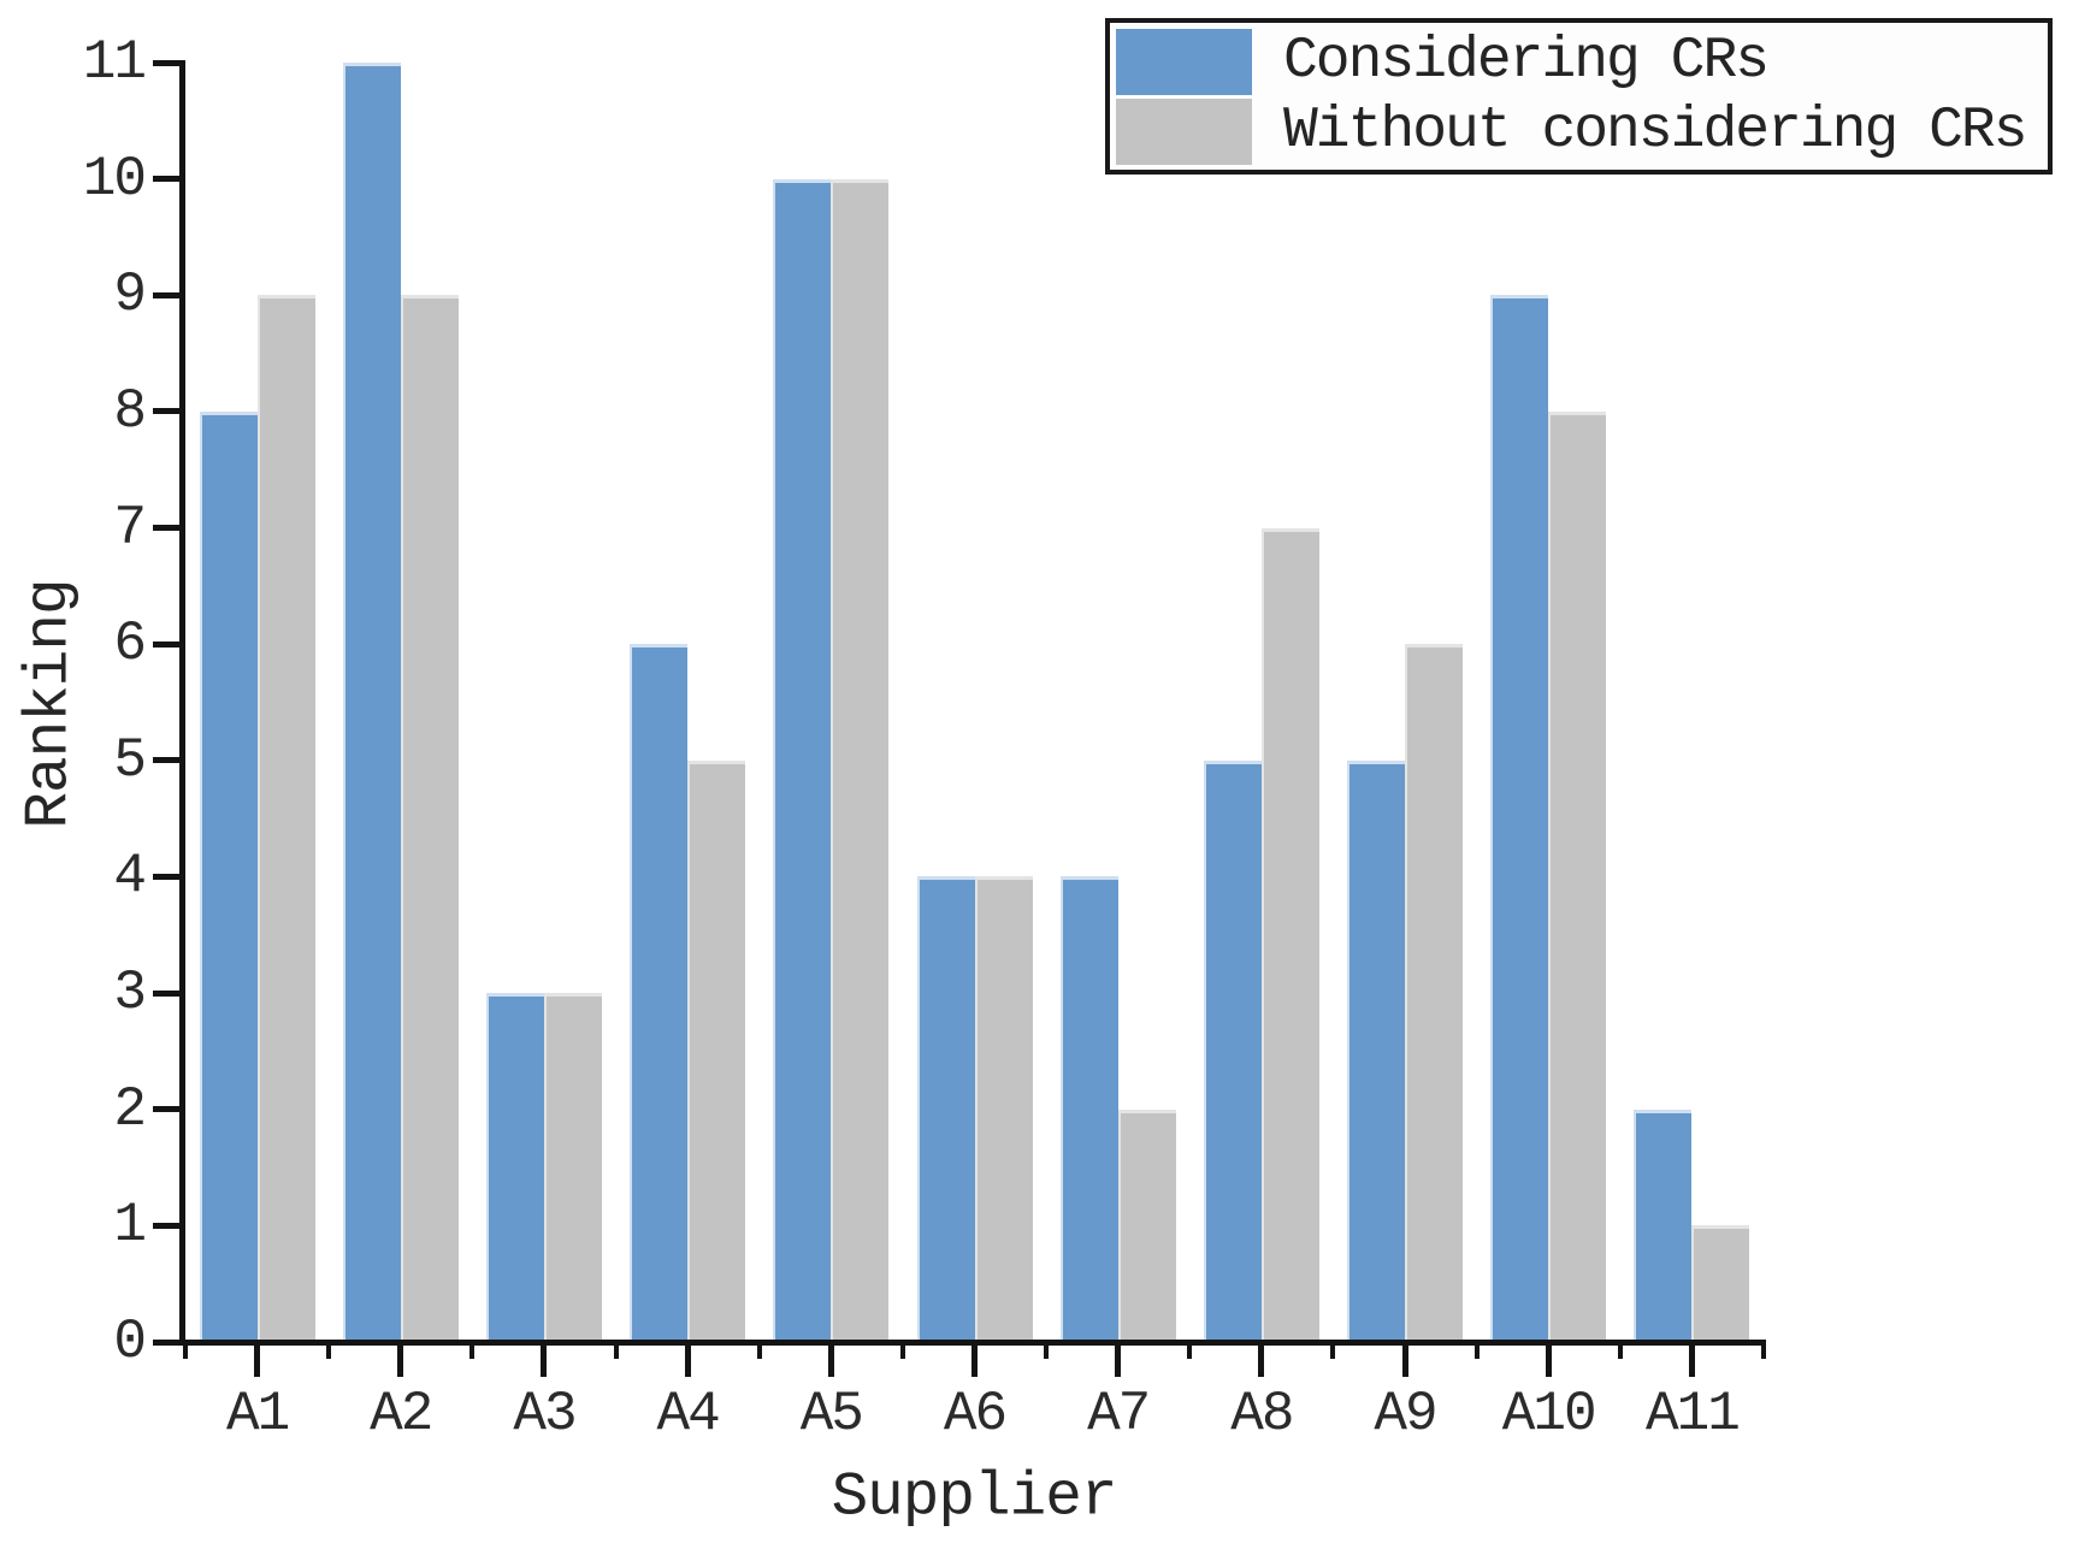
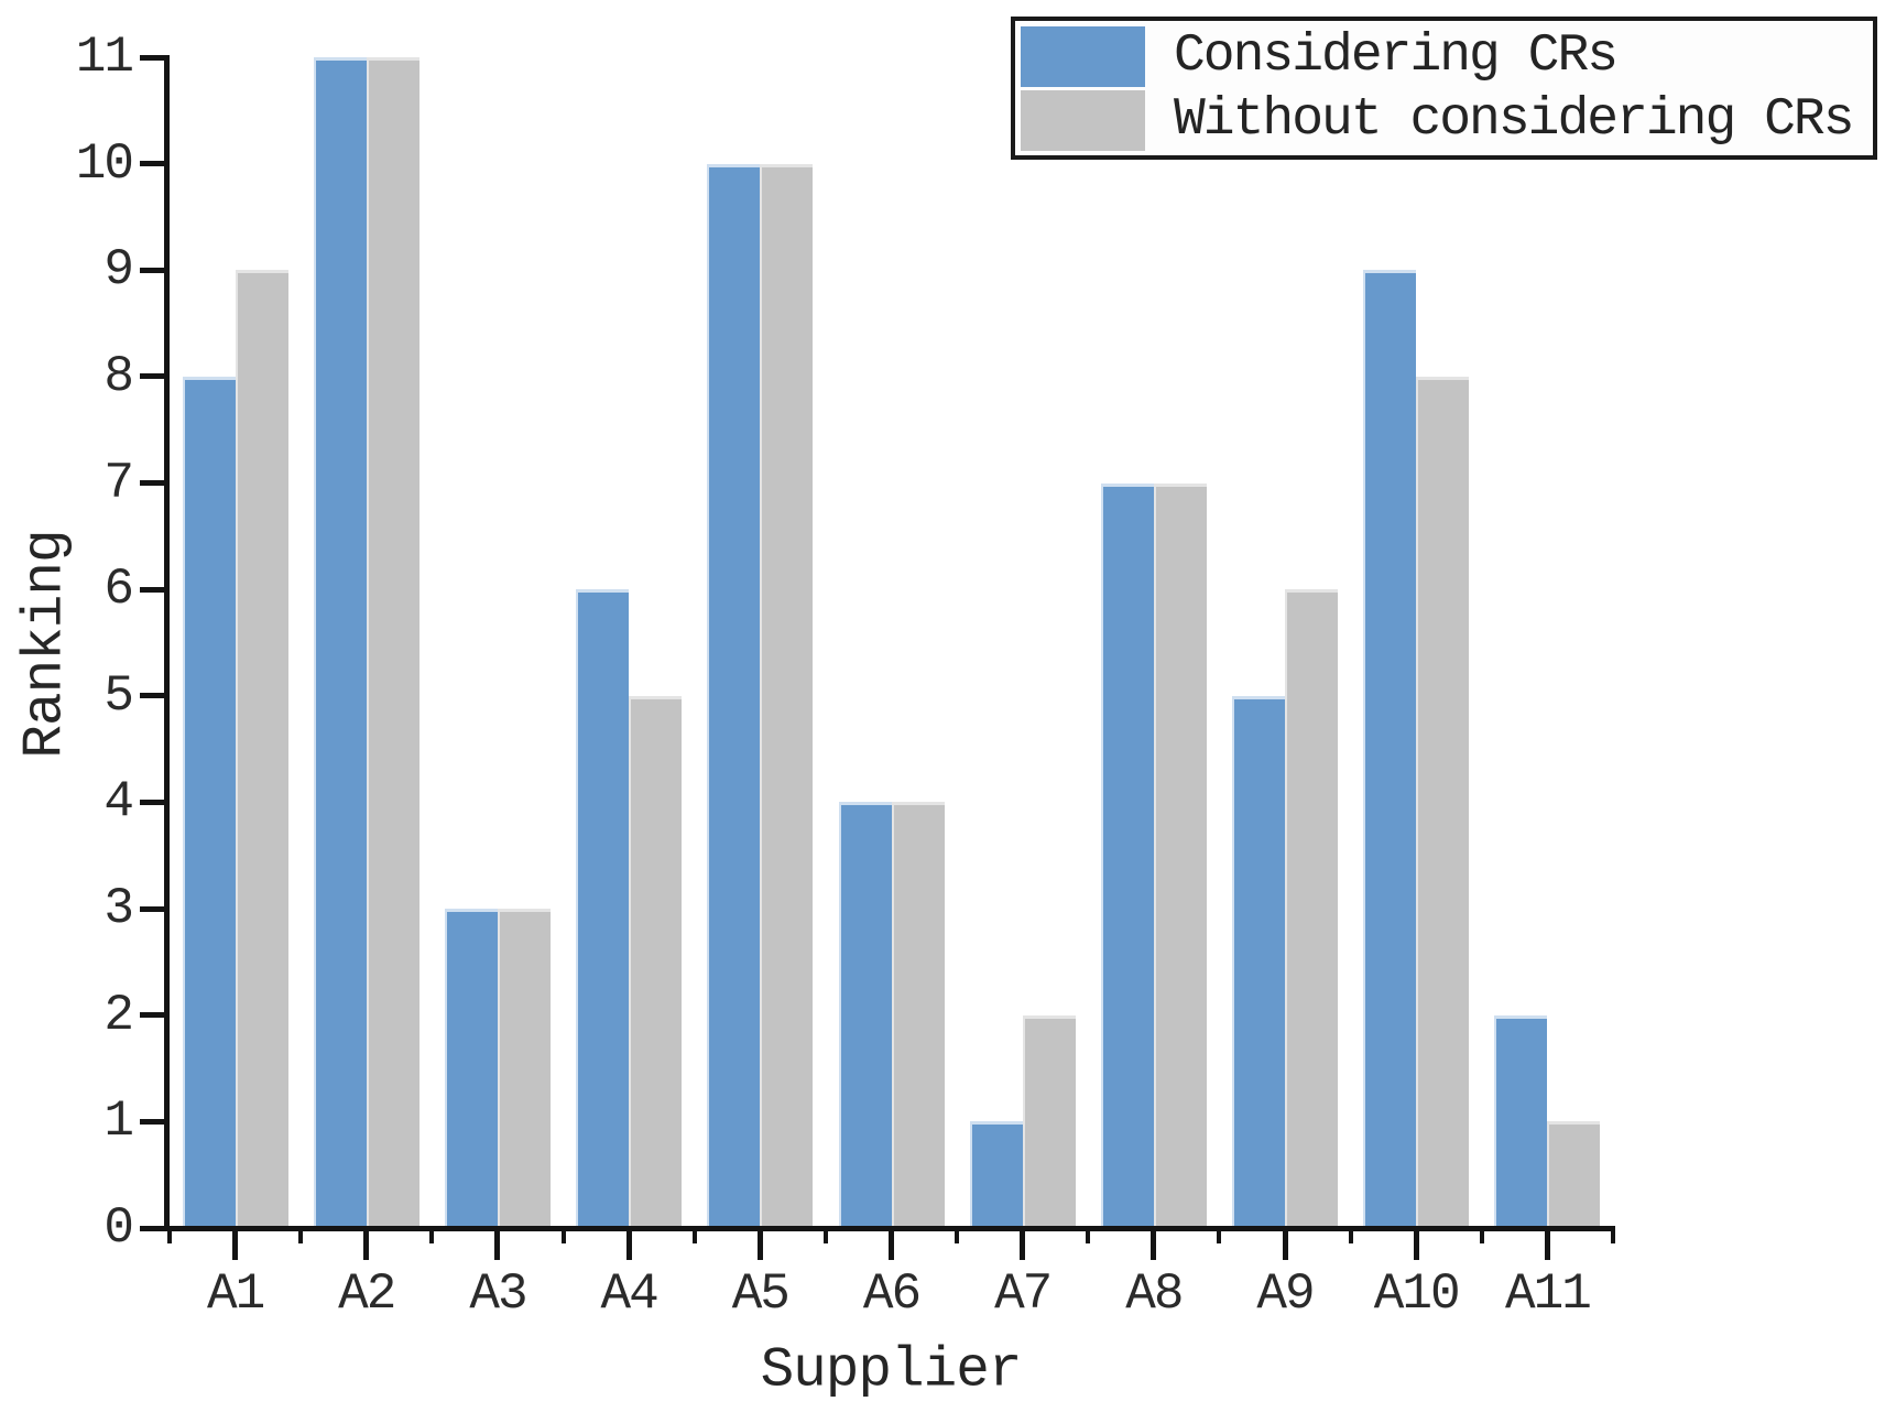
Without considering CRs/A2: 9 -> 11
Considering CRs/A7: 4 -> 1
Considering CRs/A8: 5 -> 7
